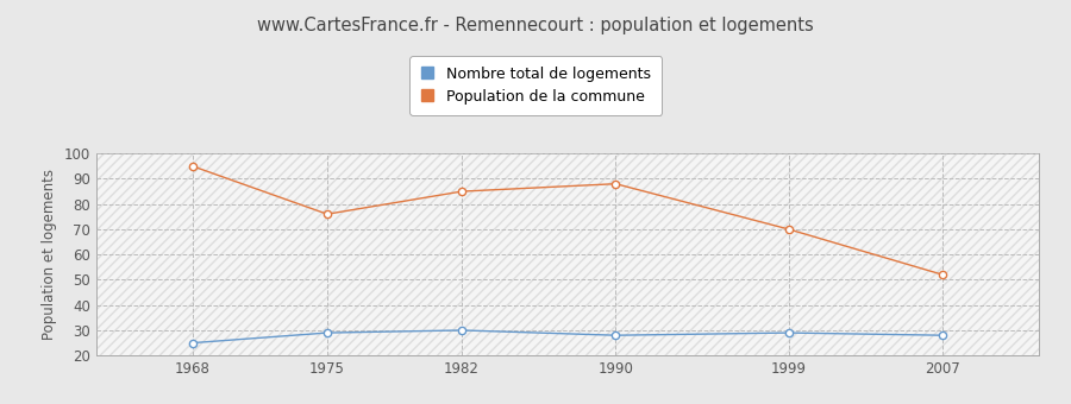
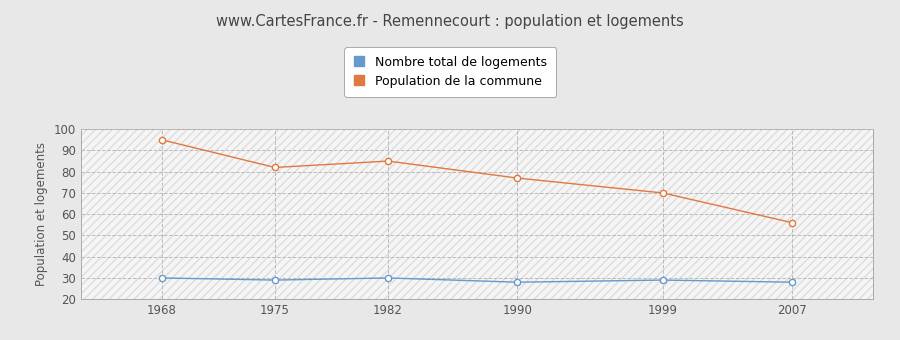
Nombre total de logements/1968: 25 -> 30
Population de la commune/1975: 76 -> 82
Population de la commune/1990: 88 -> 77
Population de la commune/2007: 52 -> 56
